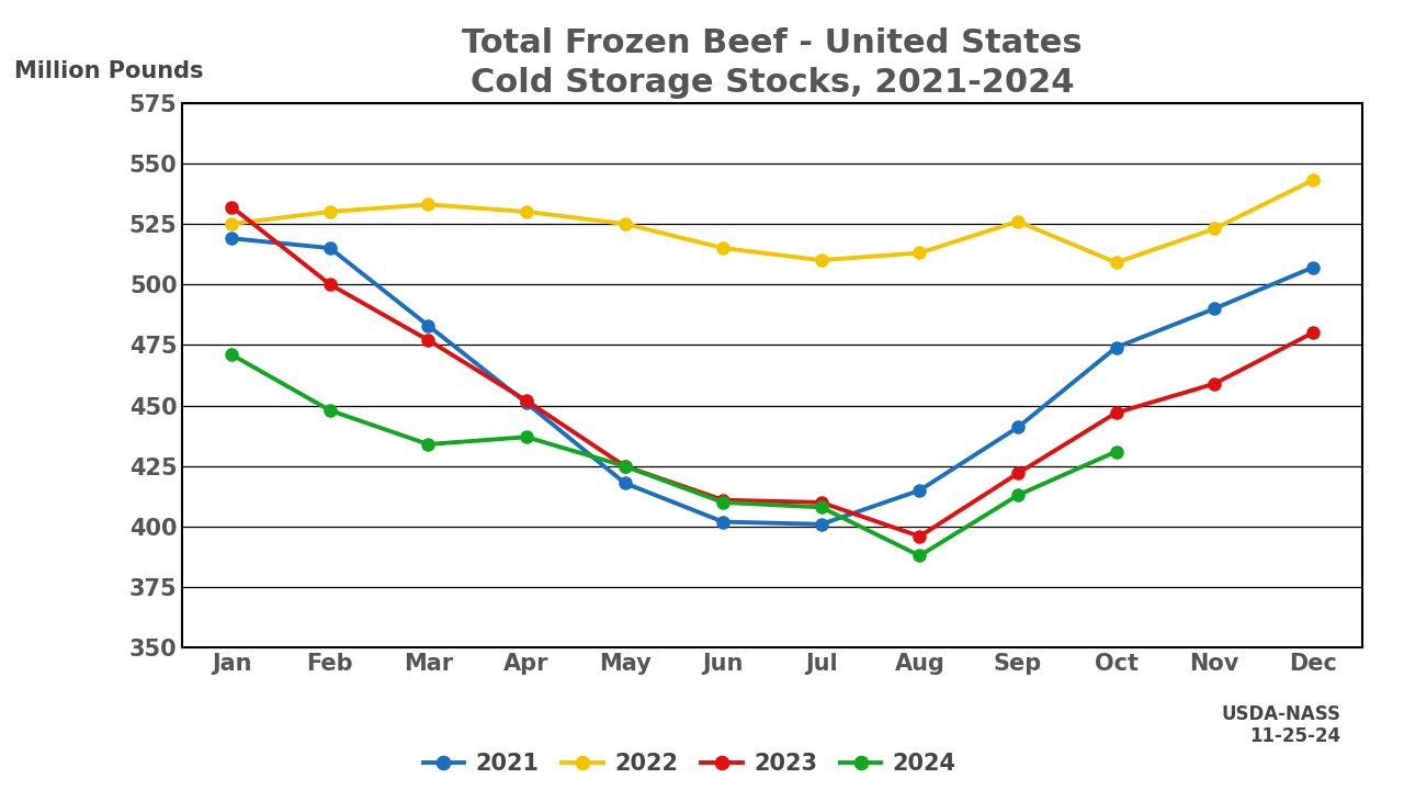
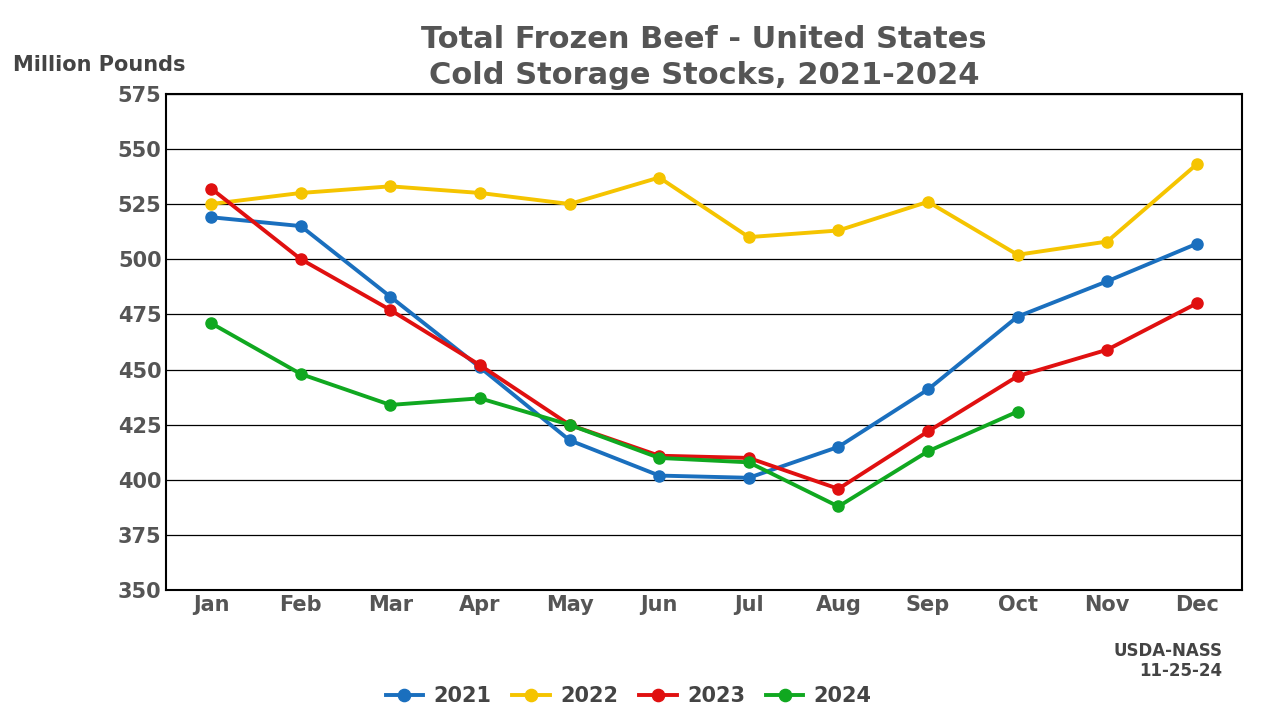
2022/Jun: 515 -> 537
2022/Oct: 509 -> 502
2022/Nov: 523 -> 508
